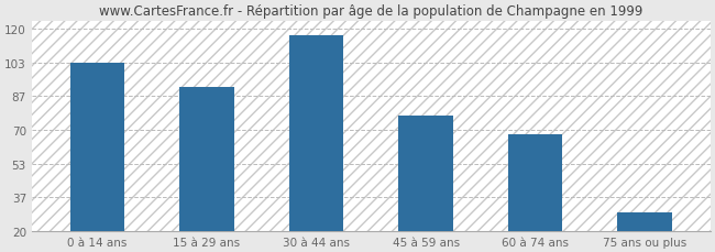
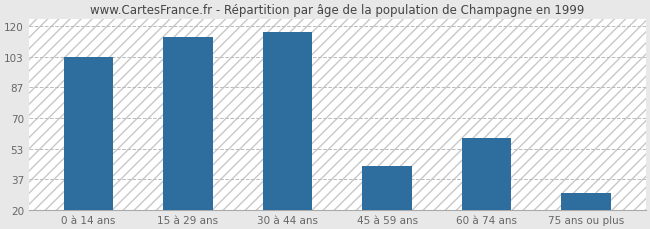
15 à 29 ans: 91 -> 114
45 à 59 ans: 77 -> 44
60 à 74 ans: 68 -> 59
